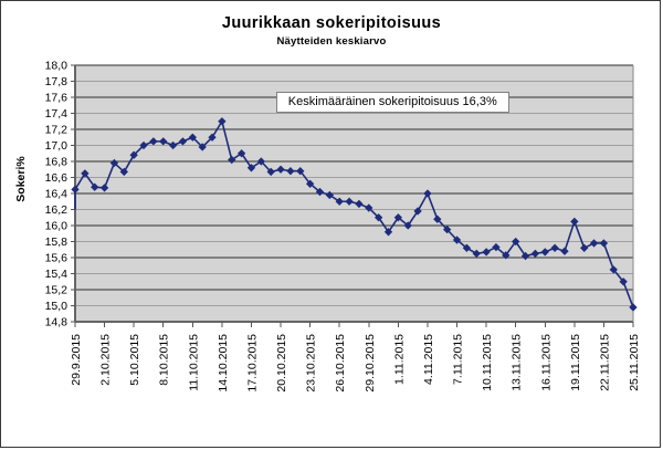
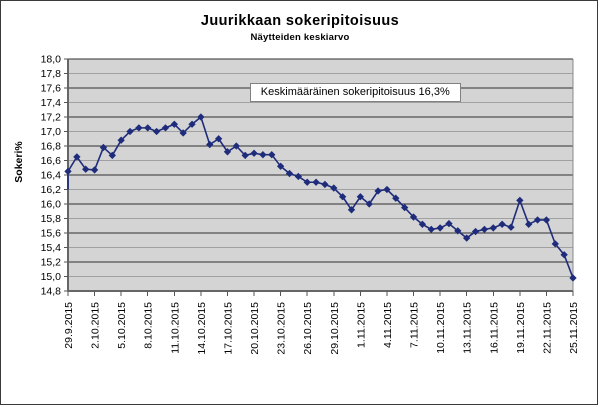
14.10.2015: 17,3 -> 17,2
4.11.2015: 16,4 -> 16,2
13.11.2015: 15,8 -> 15,5
